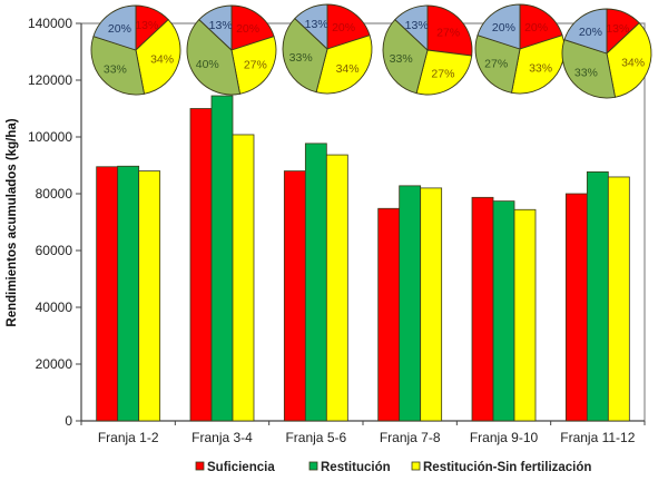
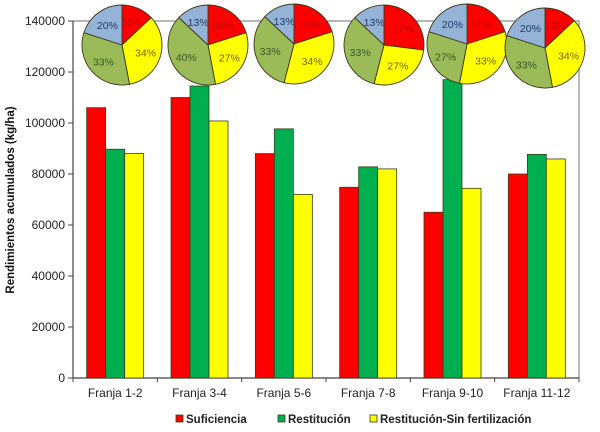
Suficiencia/Franja 1-2: 90000 -> 106000
Restitución-Sin fertilización/Franja 5-6: 94000 -> 72000
Suficiencia/Franja 9-10: 79000 -> 65000
Restitución/Franja 9-10: 77000 -> 117000
